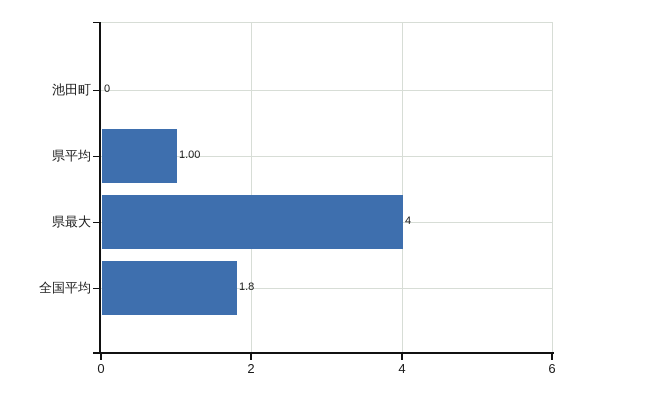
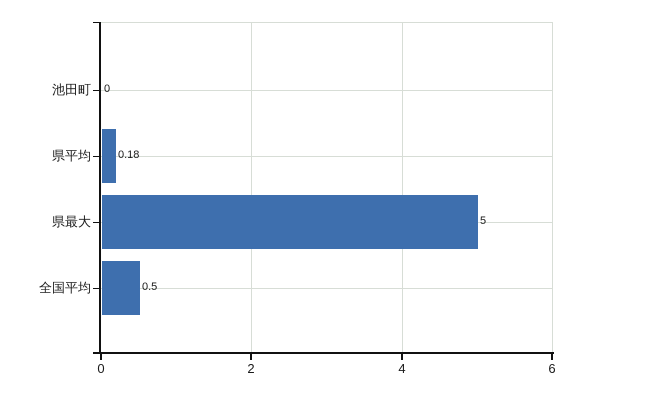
県平均: 1.00 -> 0.18
県最大: 4 -> 5
全国平均: 1.8 -> 0.5
